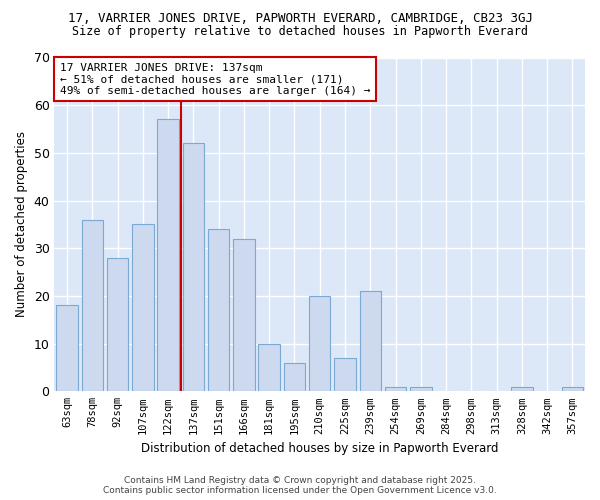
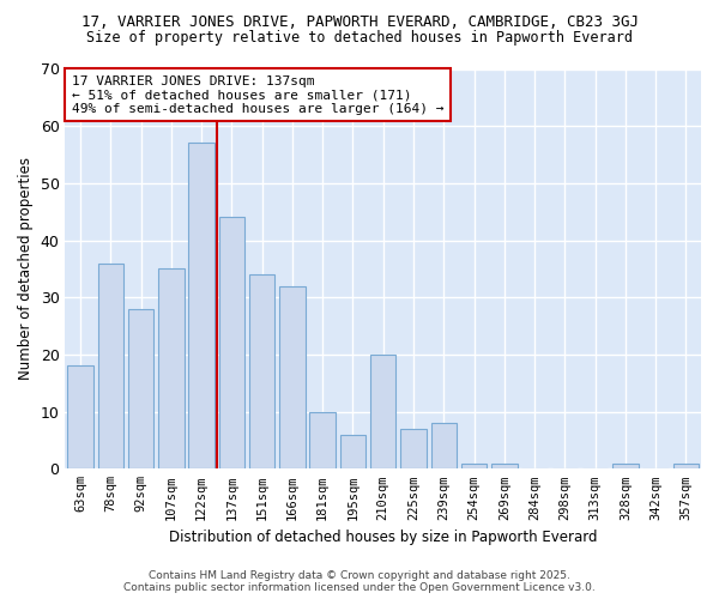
137sqm: 52 -> 44
239sqm: 21 -> 8
